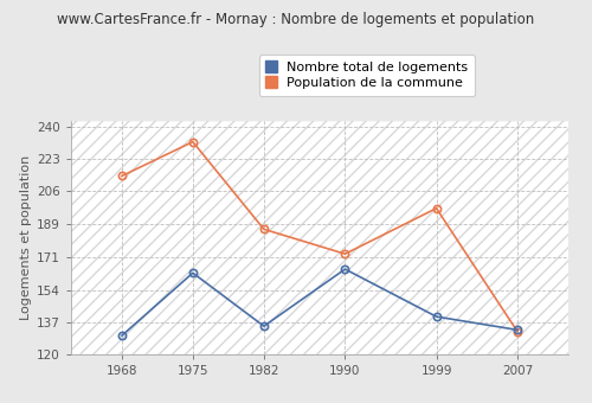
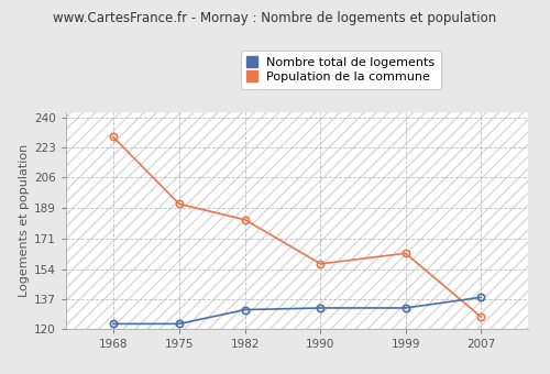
Nombre total de logements/1968: 130 -> 123
Population de la commune/1968: 214 -> 229
Nombre total de logements/1975: 163 -> 123
Population de la commune/1975: 232 -> 191
Nombre total de logements/1982: 135 -> 131
Population de la commune/1982: 186 -> 182
Nombre total de logements/1990: 165 -> 132
Population de la commune/1990: 173 -> 157
Nombre total de logements/1999: 140 -> 132
Population de la commune/1999: 197 -> 163
Nombre total de logements/2007: 133 -> 138
Population de la commune/2007: 132 -> 127
